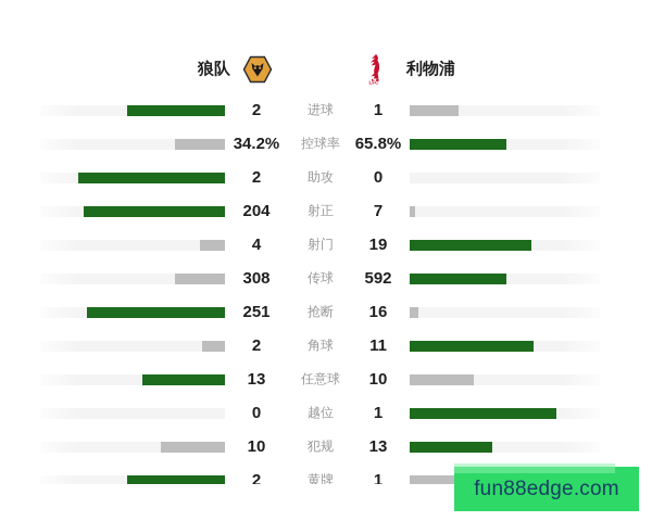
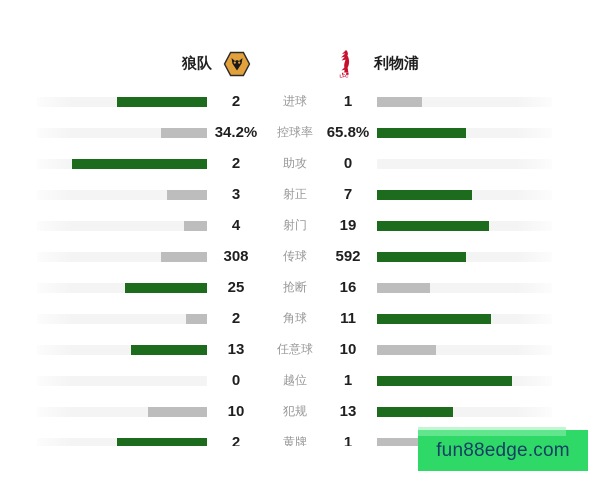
狼队/射正: 204 -> 3
狼队/抢断: 251 -> 25
